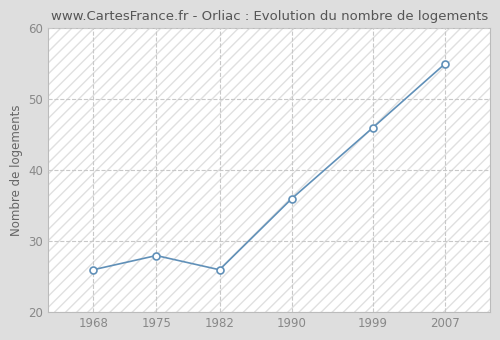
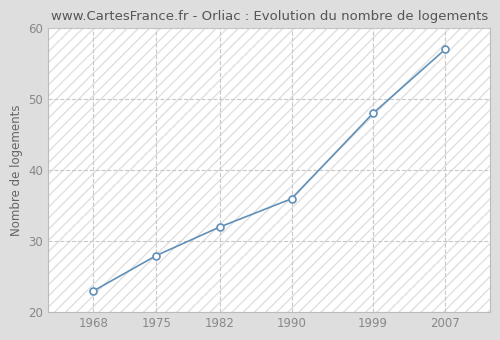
1968: 26 -> 23
1982: 26 -> 32
1999: 46 -> 48
2007: 55 -> 57
